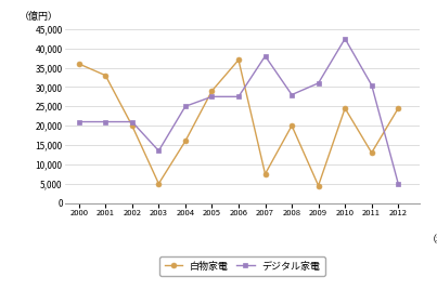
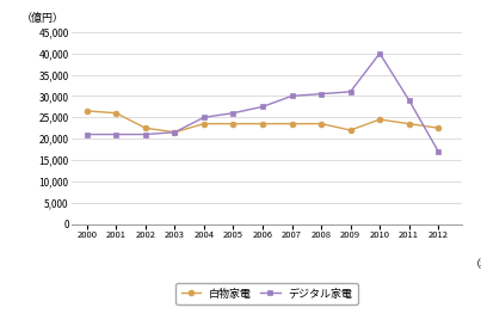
白物家電/2000: 36,000 -> 26,500
白物家電/2001: 33,000 -> 26,000
白物家電/2002: 20,000 -> 22,500
白物家電/2003: 5,000 -> 21,500
デジタル家電/2003: 13,500 -> 21,500
白物家電/2004: 16,000 -> 23,500
白物家電/2005: 29,000 -> 23,500
デジタル家電/2005: 27,500 -> 26,000
白物家電/2006: 37,000 -> 23,500
白物家電/2007: 7,500 -> 23,500
デジタル家電/2007: 38,000 -> 30,000
白物家電/2008: 20,000 -> 23,500
デジタル家電/2008: 28,000 -> 30,500
白物家電/2009: 4,500 -> 22,000
デジタル家電/2010: 42,500 -> 40,000
白物家電/2011: 13,000 -> 23,500
デジタル家電/2011: 30,500 -> 29,000
白物家電/2012: 24,500 -> 22,500
デジタル家電/2012: 5,000 -> 17,000
